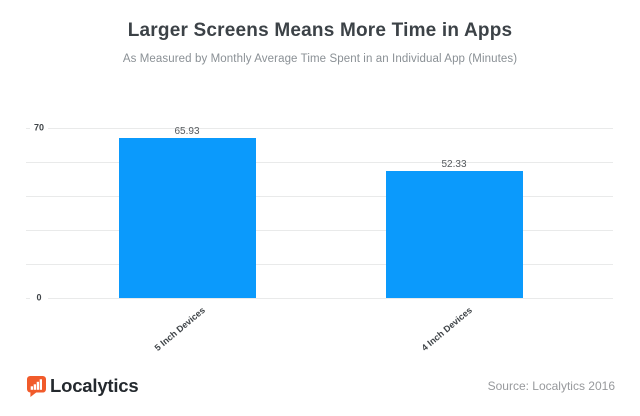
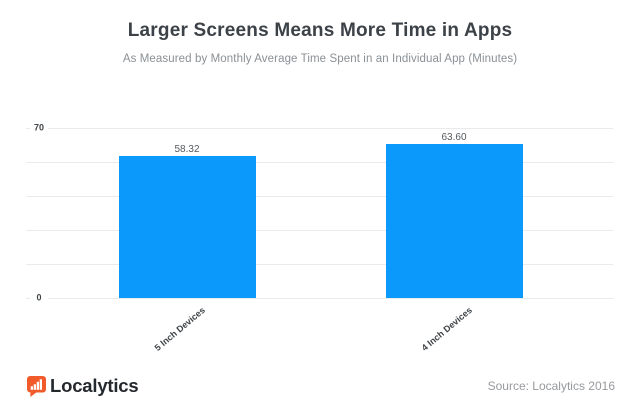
5 Inch Devices: 65.93 -> 58.32
4 Inch Devices: 52.33 -> 63.60
